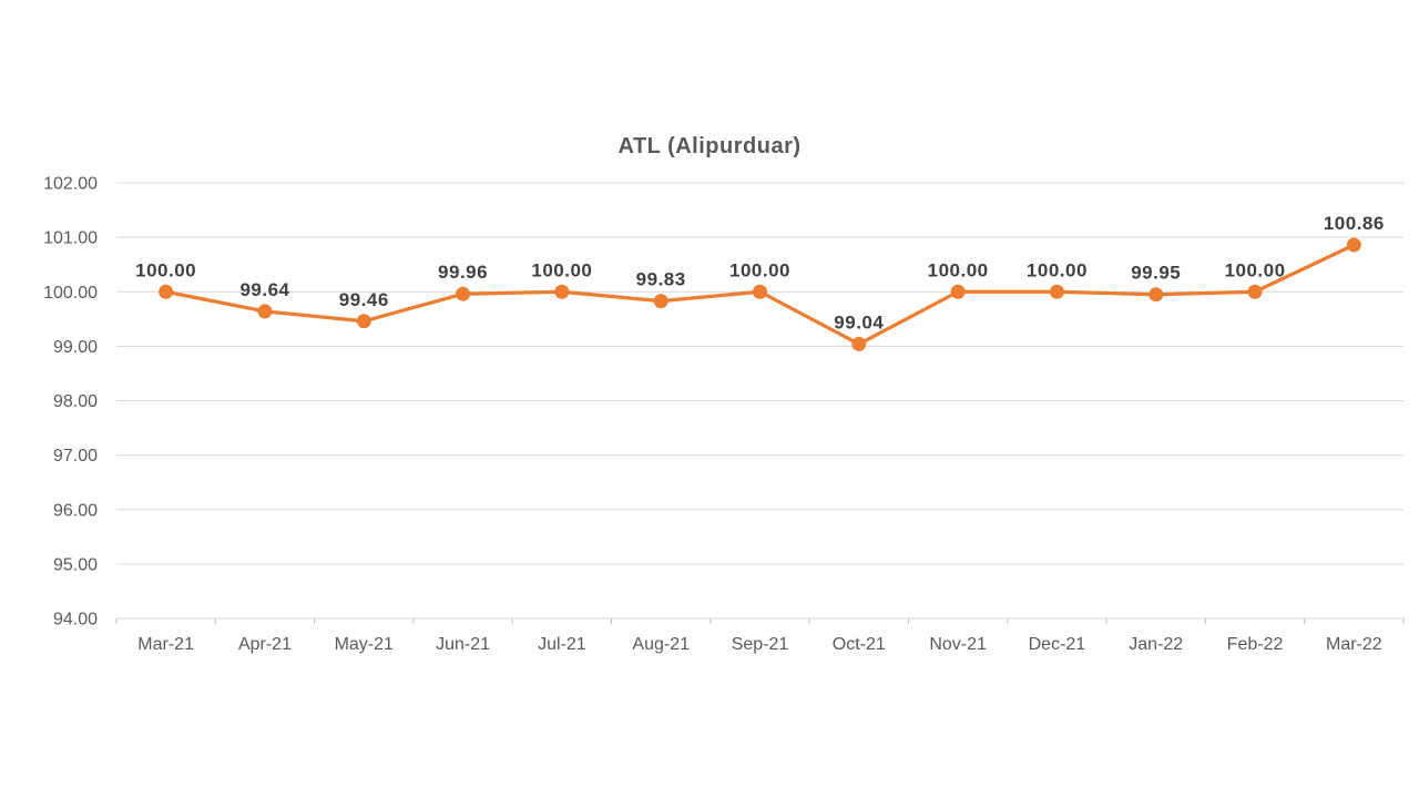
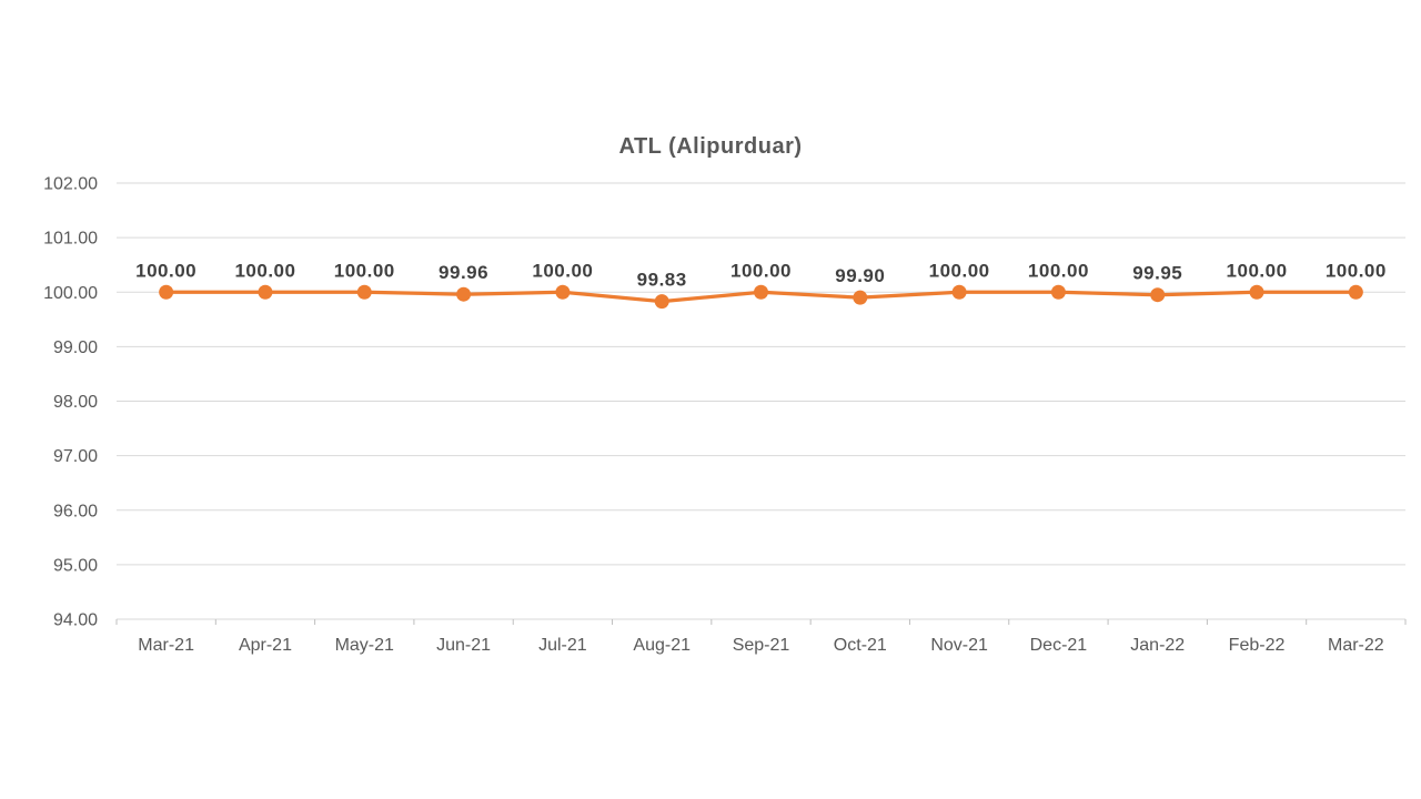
Apr-21: 99.64 -> 100.00
May-21: 99.46 -> 100.00
Oct-21: 99.04 -> 99.90
Mar-22: 100.86 -> 100.00
